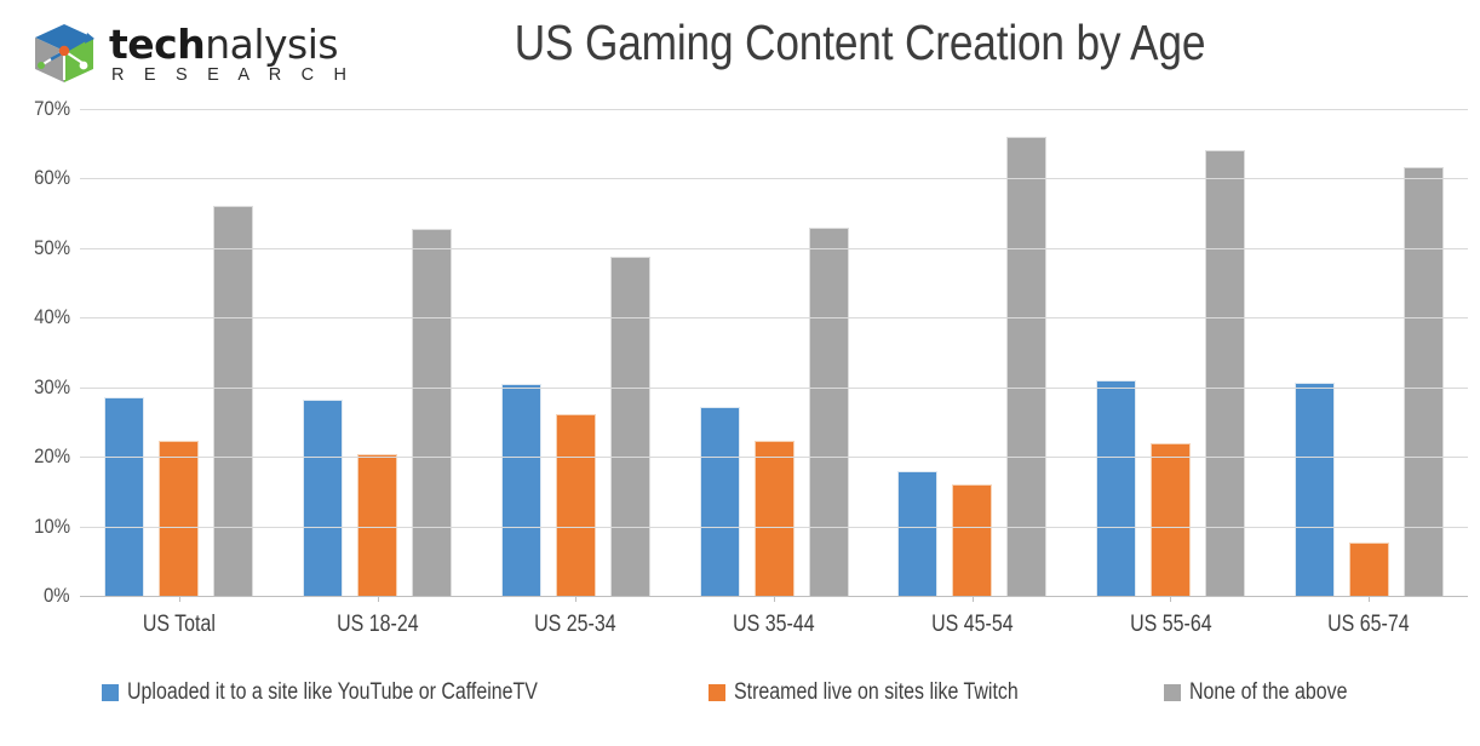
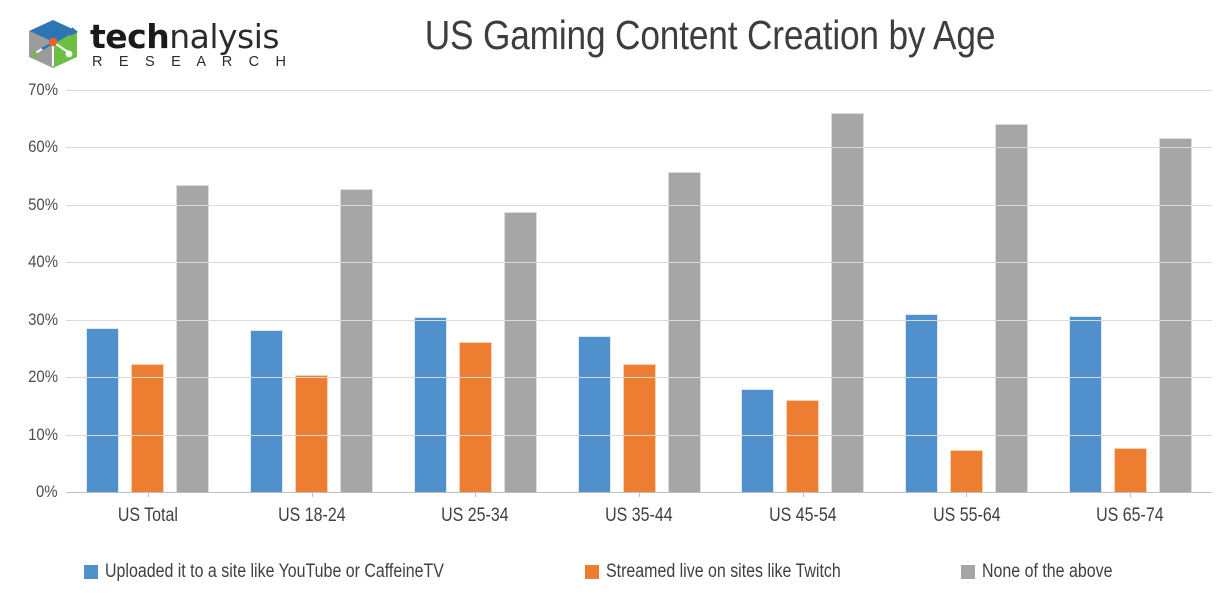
None of the above/US Total: 56% -> 53%
None of the above/US 35-44: 53% -> 56%
Streamed live on sites like Twitch/US 55-64: 22% -> 7%
